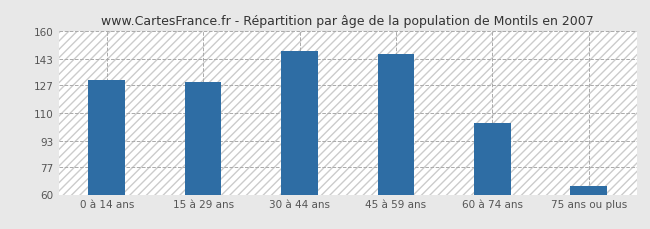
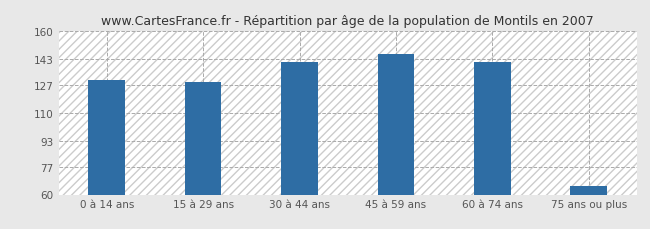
30 à 44 ans: 148 -> 141
60 à 74 ans: 104 -> 141
